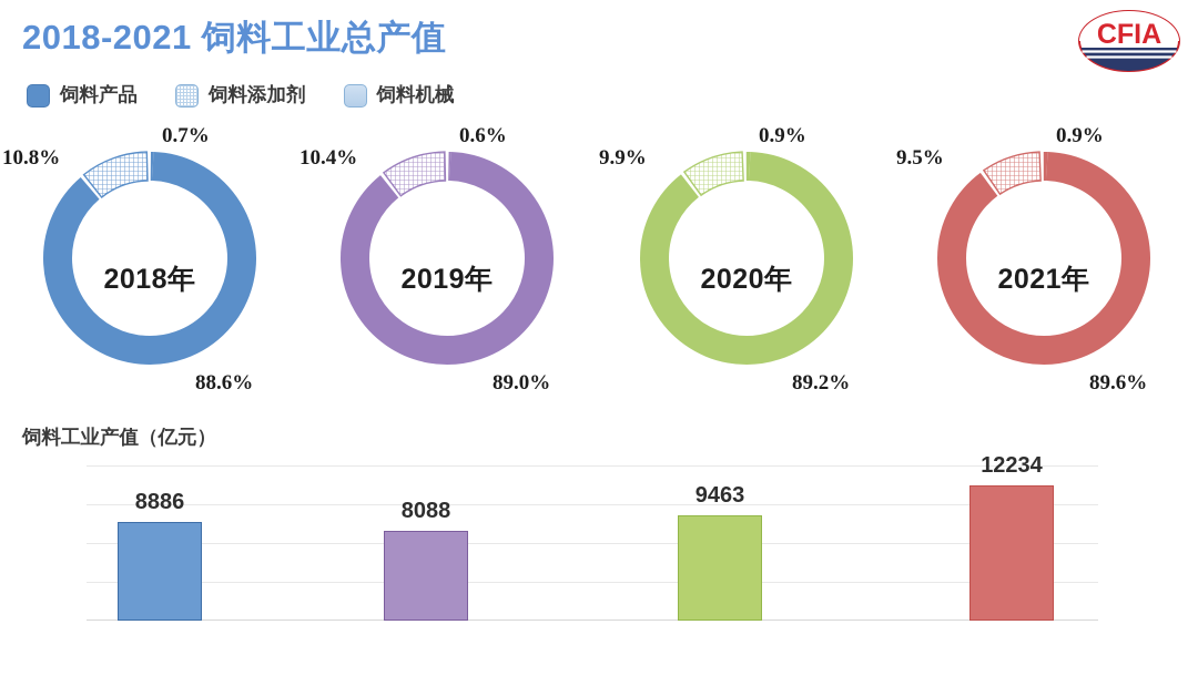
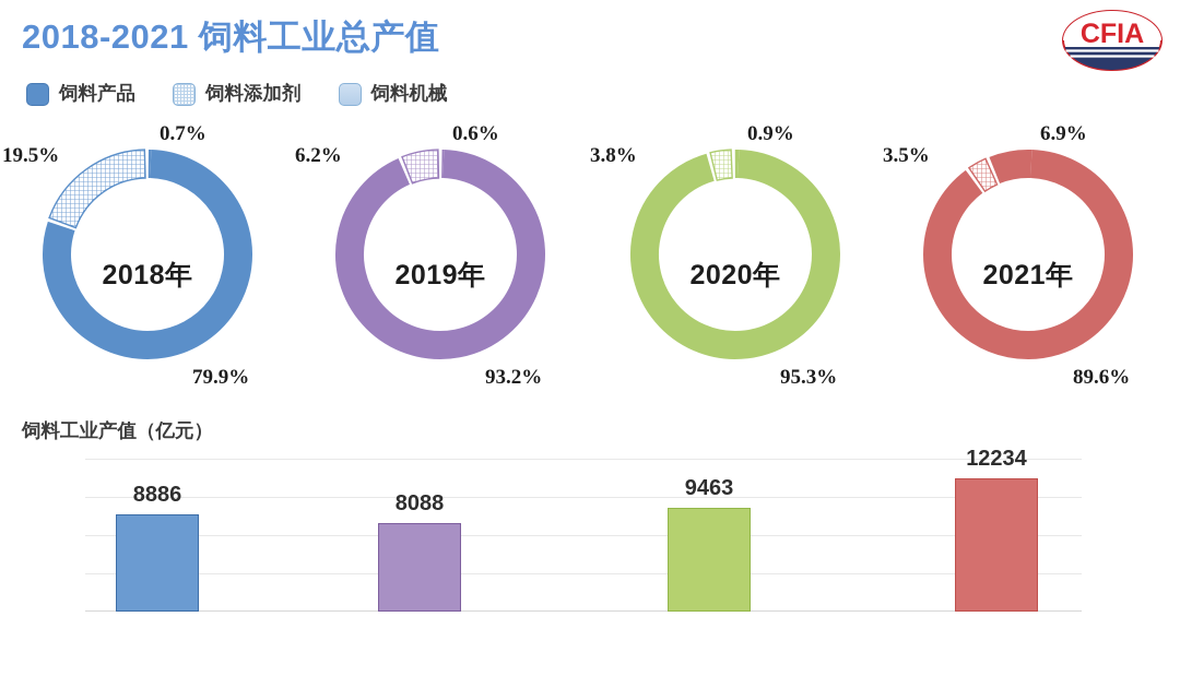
2018年/饲料产品: 88.6% -> 79.9%
2018年/饲料添加剂: 10.8% -> 19.5%
2019年/饲料产品: 89.0% -> 93.2%
2019年/饲料添加剂: 10.4% -> 6.2%
2020年/饲料产品: 89.2% -> 95.3%
2020年/饲料添加剂: 9.9% -> 3.8%
2021年/饲料添加剂: 9.5% -> 3.5%
2021年/饲料机械: 0.9% -> 6.9%
